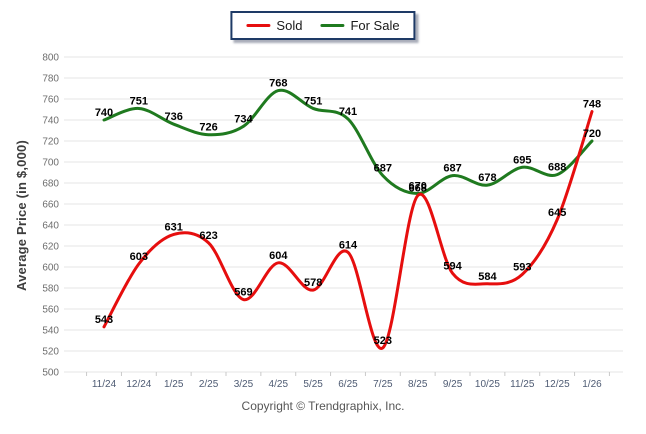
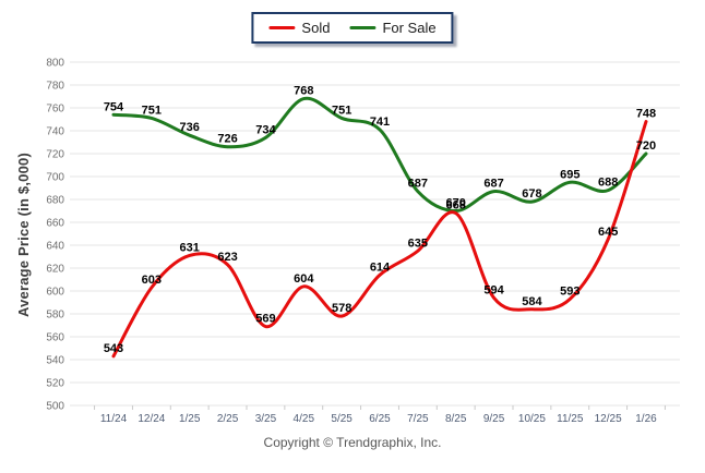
For Sale/11/24: 740 -> 754
Sold/7/25: 523 -> 635
